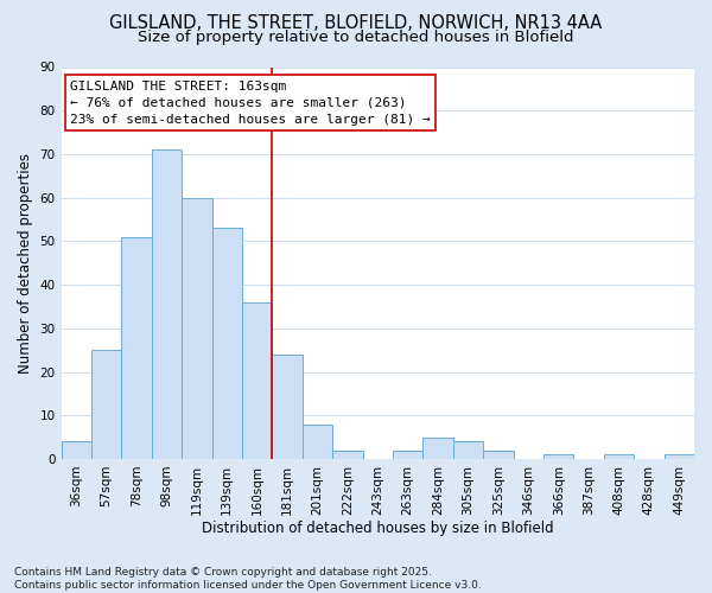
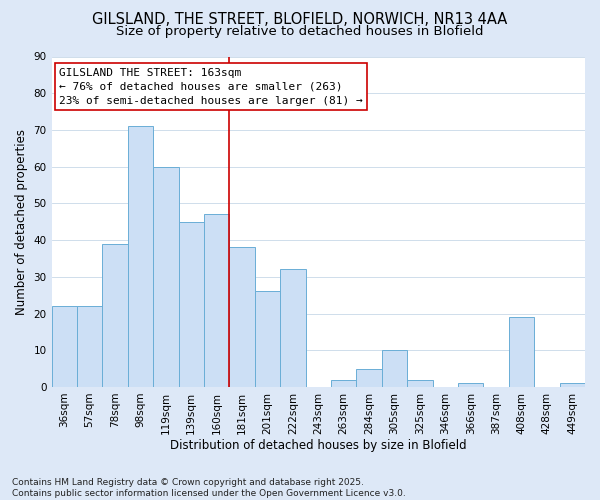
36sqm: 4 -> 22
57sqm: 25 -> 22
78sqm: 51 -> 39
139sqm: 53 -> 45
160sqm: 36 -> 47
181sqm: 24 -> 38
201sqm: 8 -> 26
222sqm: 2 -> 32
305sqm: 4 -> 10
408sqm: 1 -> 19
